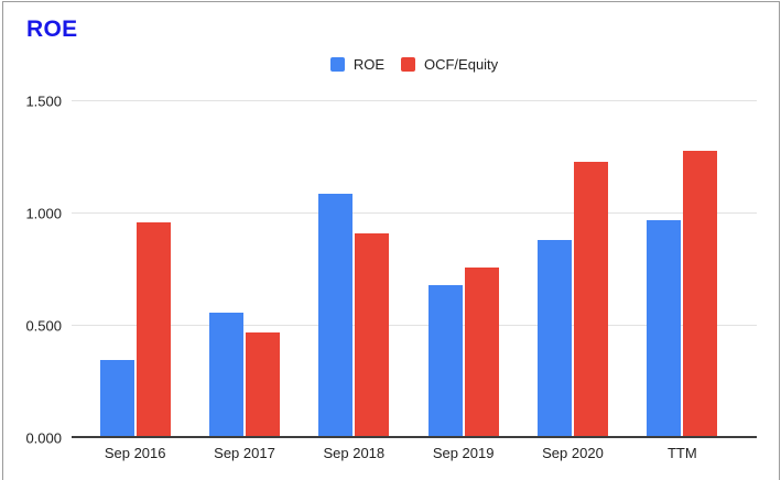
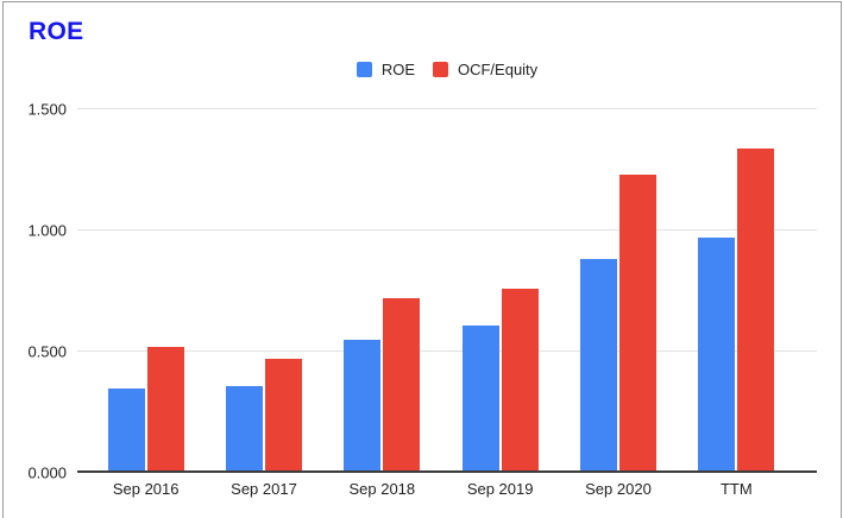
OCF/Equity/Sep 2016: 0.96 -> 0.52
ROE/Sep 2017: 0.56 -> 0.36
ROE/Sep 2018: 1.09 -> 0.55
OCF/Equity/Sep 2018: 0.91 -> 0.72
ROE/Sep 2019: 0.68 -> 0.61
OCF/Equity/TTM: 1.28 -> 1.34
